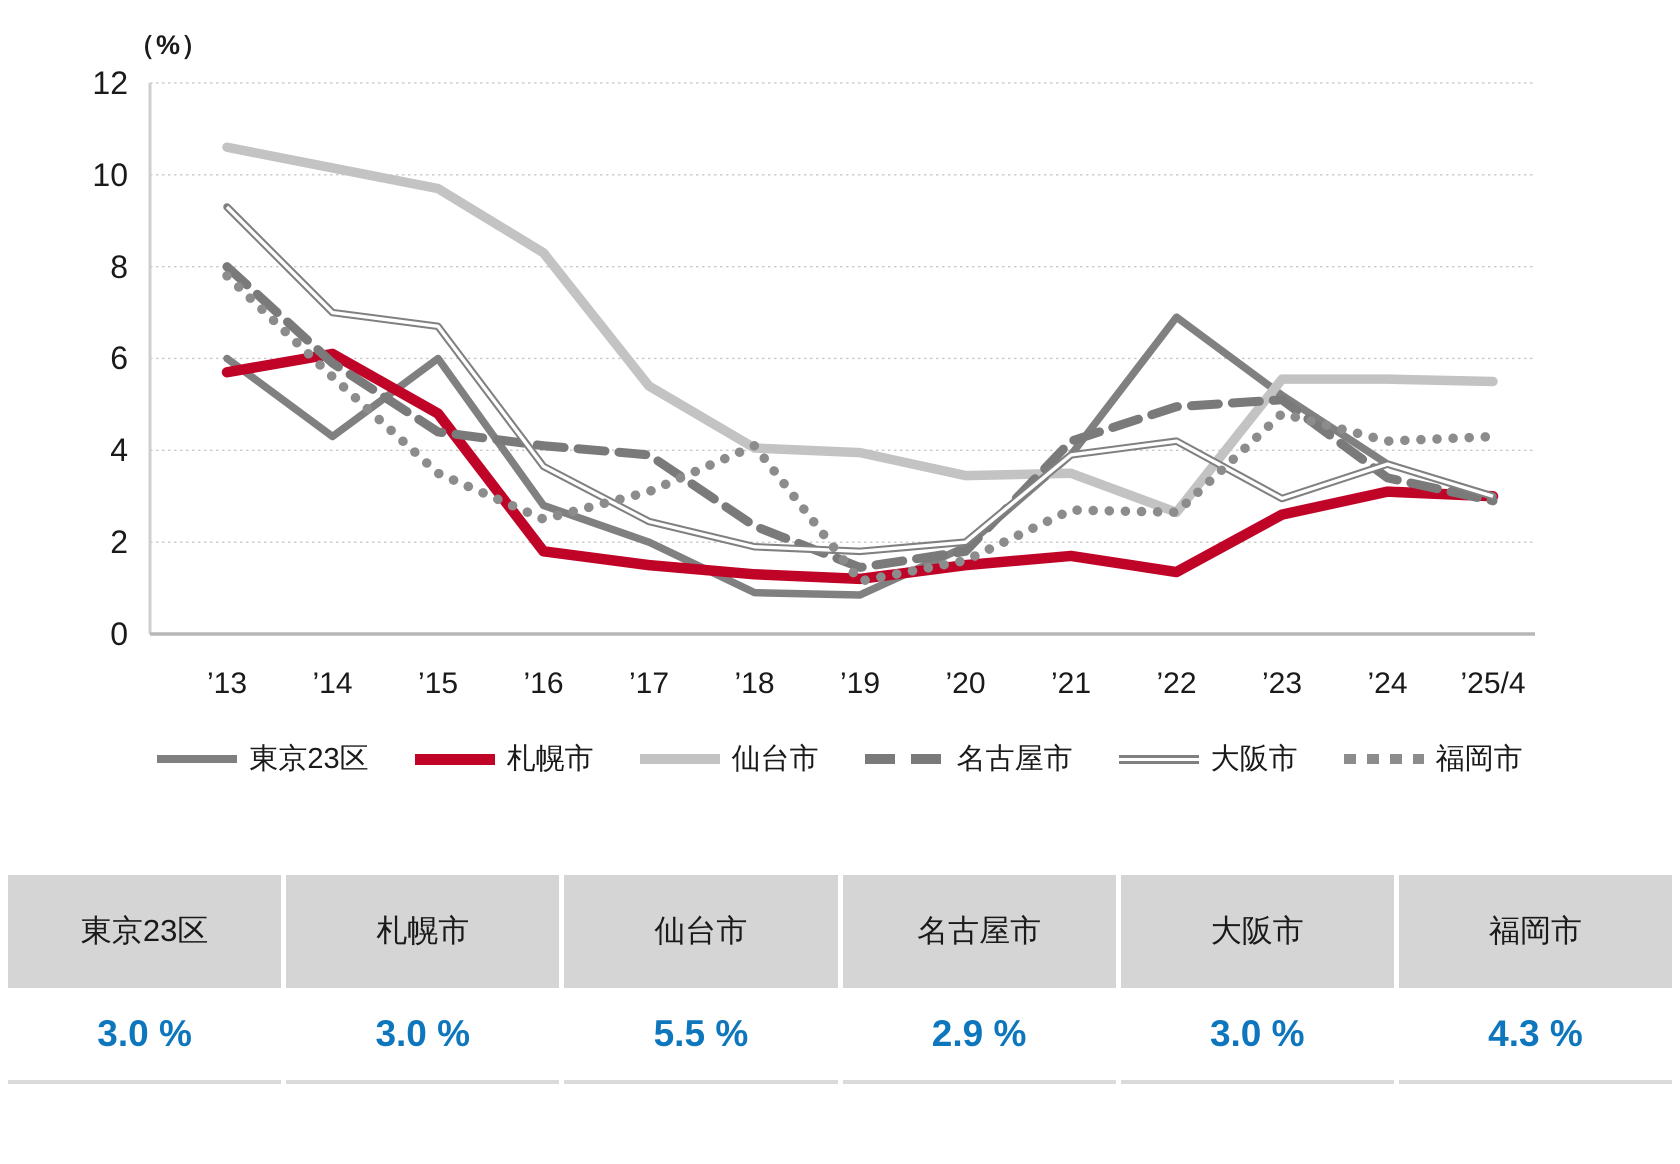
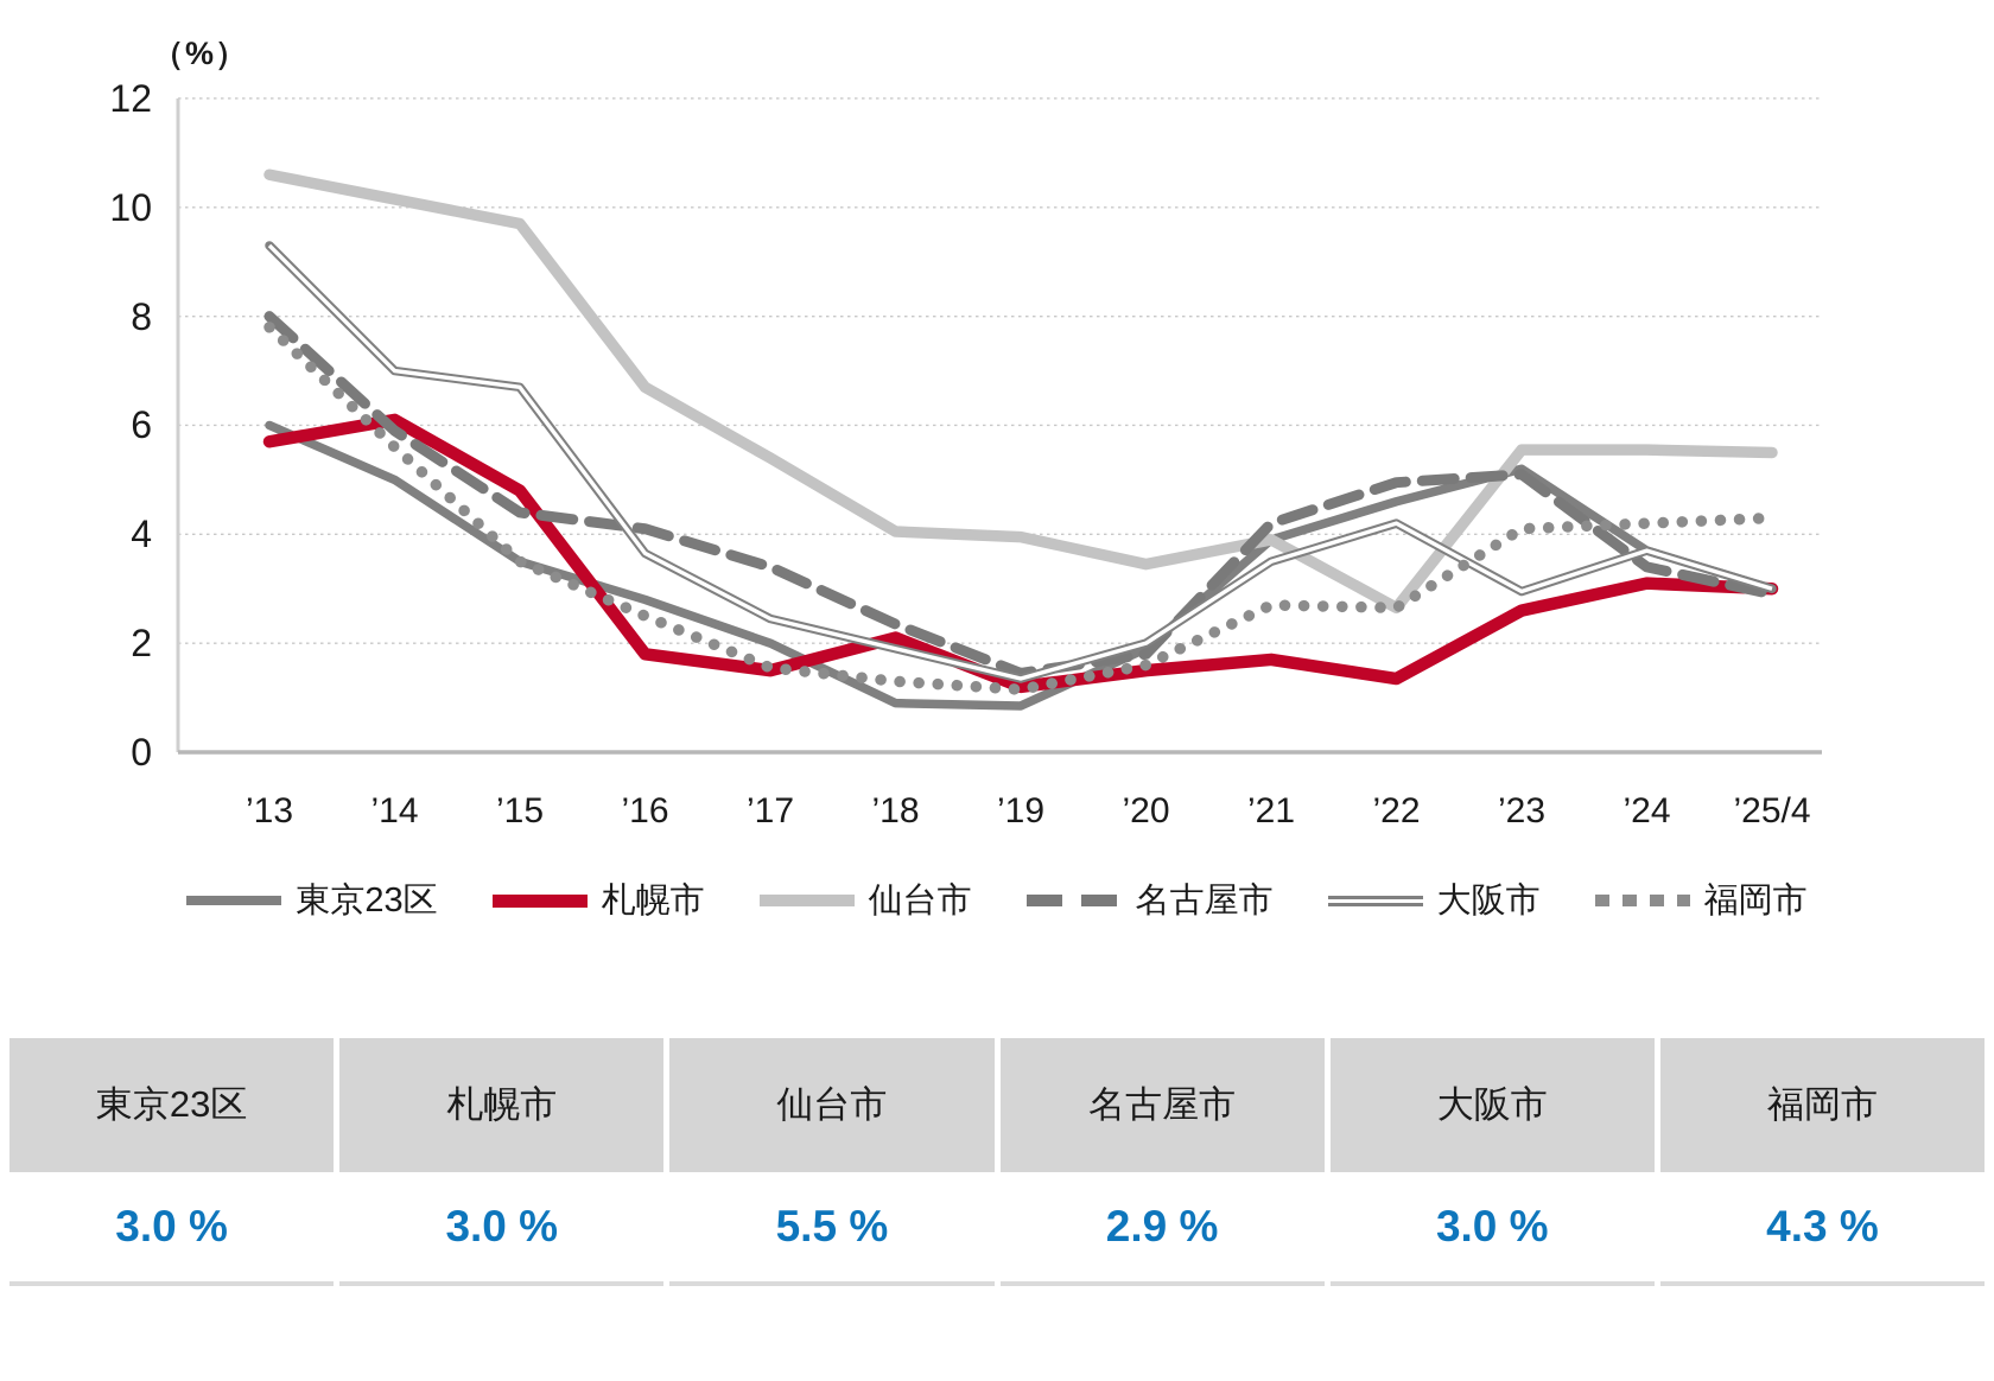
東京23区/’14: 4.3 -> 5.0
東京23区/’15: 6.0 -> 3.5
仙台市/’16: 8.3 -> 6.7
名古屋市/’17: 3.9 -> 3.4
福岡市/’17: 3.1 -> 1.6
札幌市/’18: 1.3 -> 2.1
福岡市/’18: 4.1 -> 1.3
大阪市/’19: 1.8 -> 1.4
仙台市/’21: 3.5 -> 3.9
大阪市/’21: 3.9 -> 3.5
東京23区/’22: 6.9 -> 4.6
福岡市/’23: 4.8 -> 4.1
